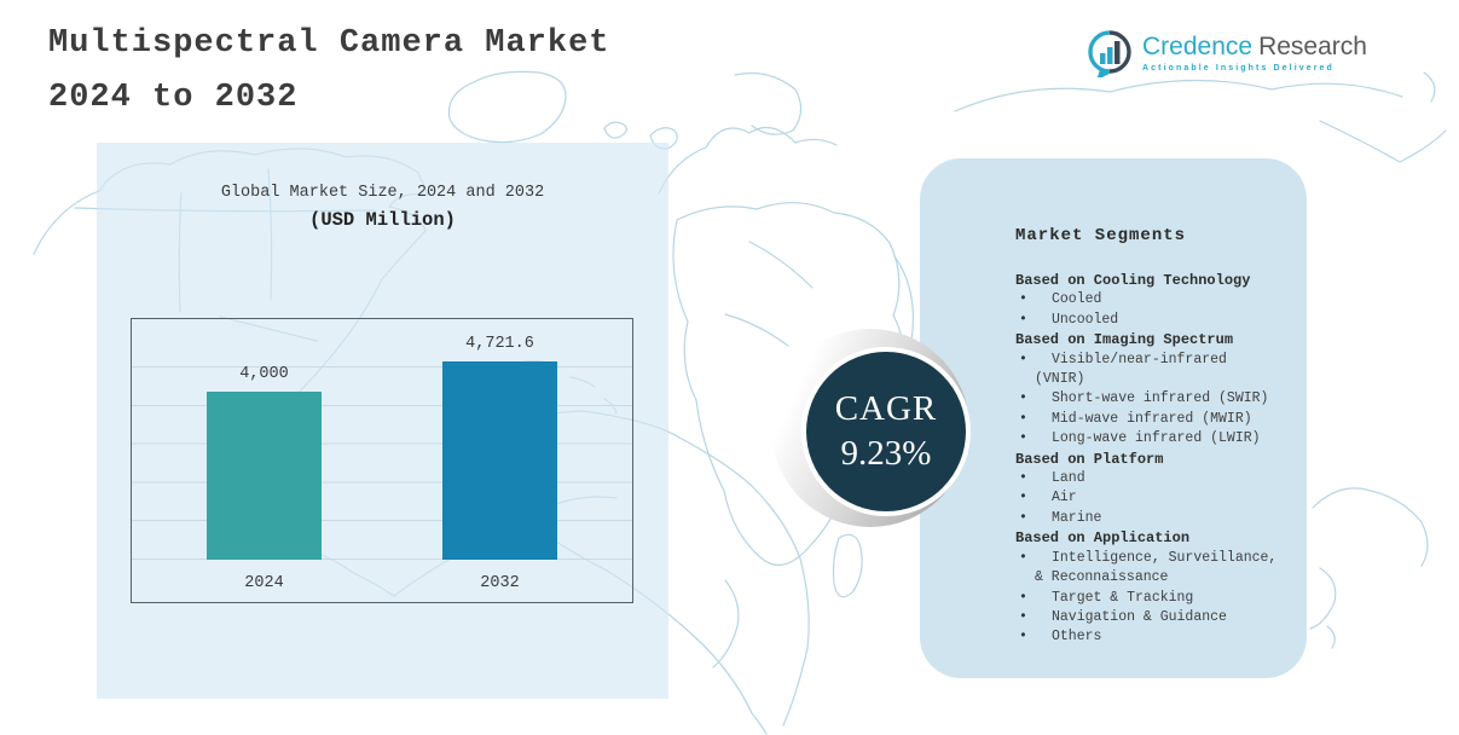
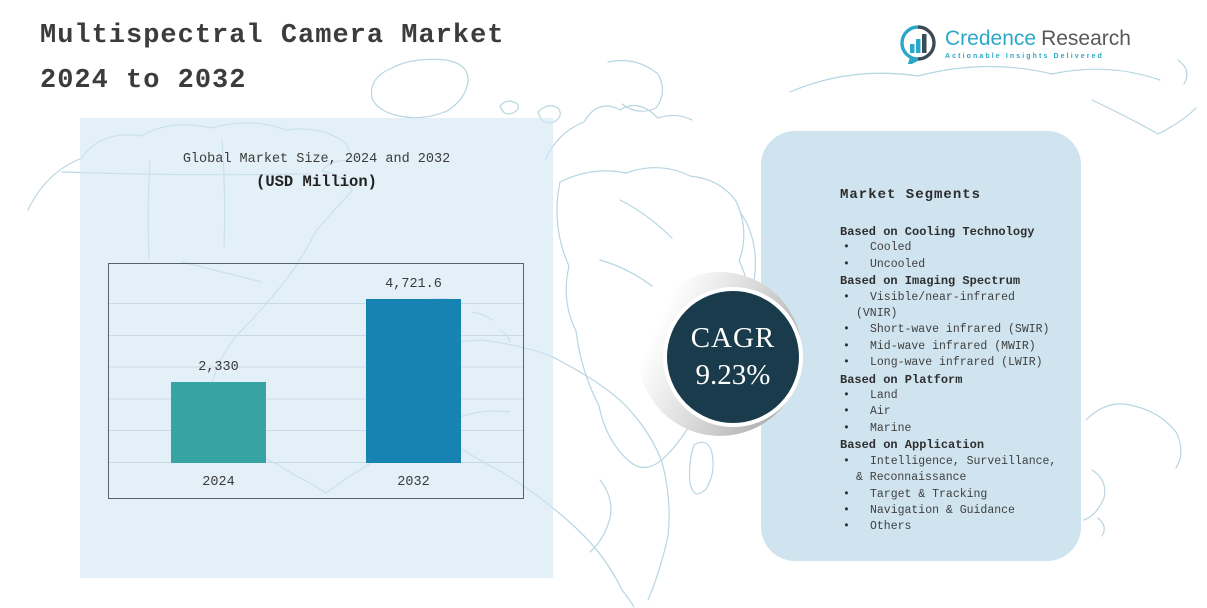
2024: 4,000 -> 2,330
